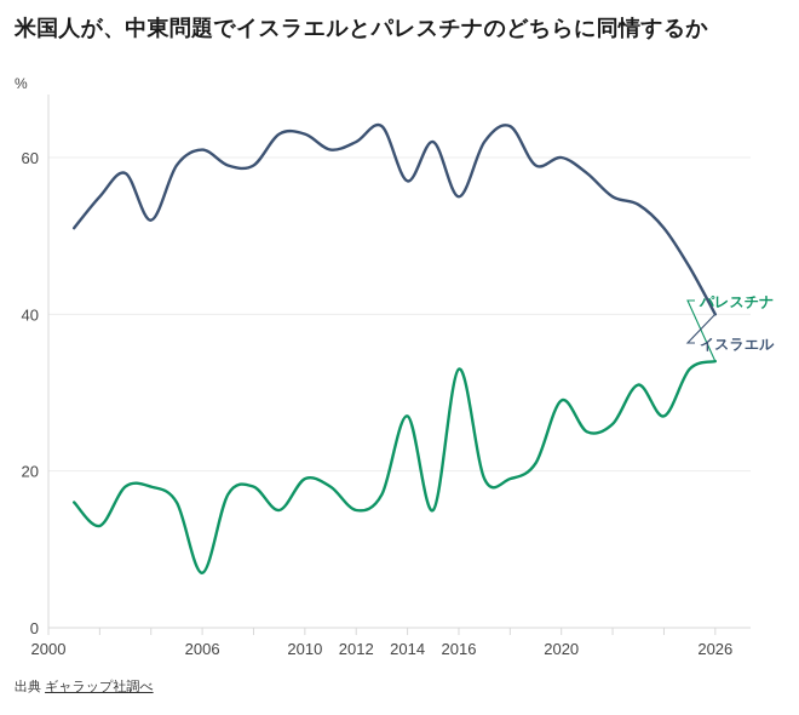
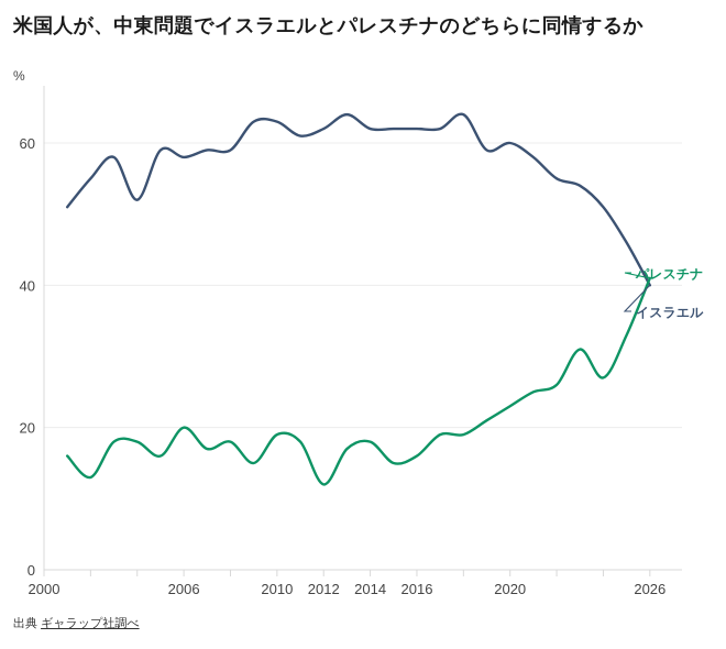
イスラエル/2006: 61 -> 58
パレスチナ/2006: 7 -> 20
パレスチナ/2012: 15 -> 12
イスラエル/2014: 57 -> 62
パレスチナ/2014: 27 -> 18
イスラエル/2016: 55 -> 62
パレスチナ/2016: 33 -> 16
パレスチナ/2020: 29 -> 23
パレスチナ/2026: 34 -> 41
